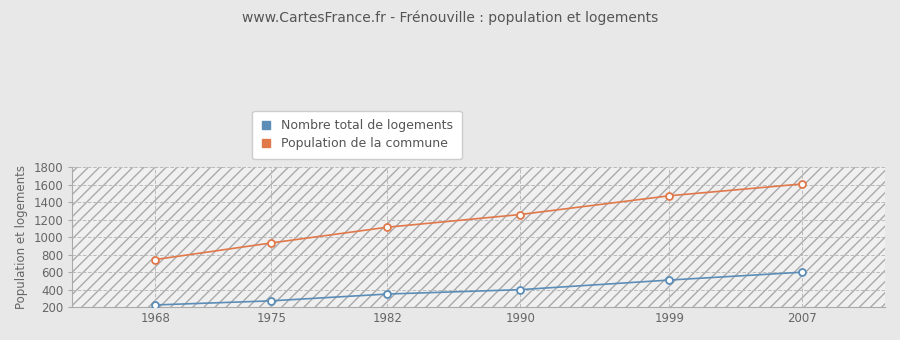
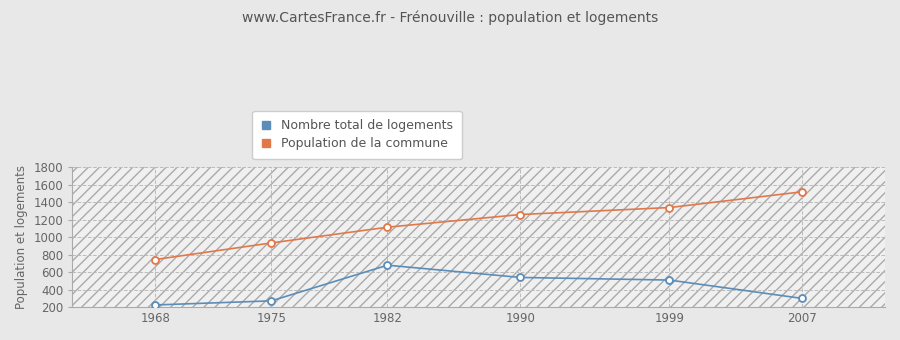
Nombre total de logements/1982: 350 -> 680
Nombre total de logements/1990: 400 -> 540
Population de la commune/1999: 1480 -> 1340
Nombre total de logements/2007: 600 -> 300
Population de la commune/2007: 1610 -> 1520
